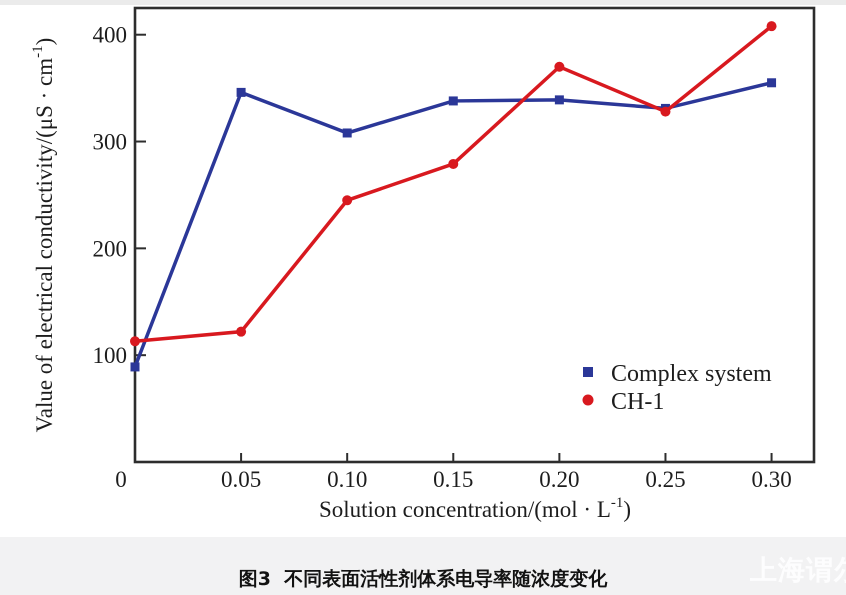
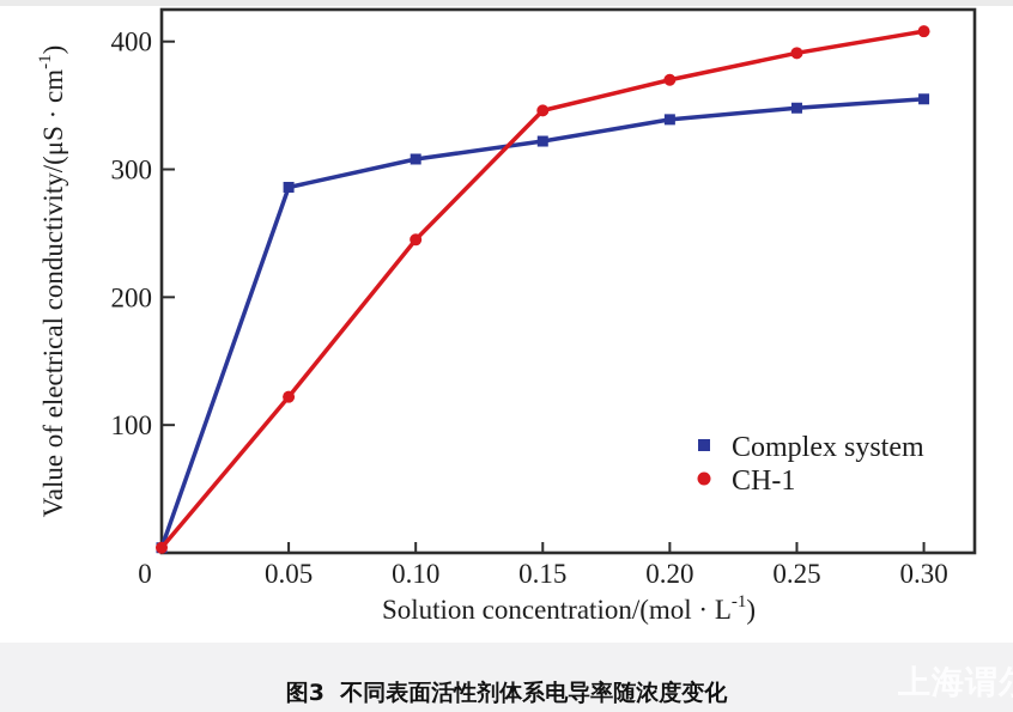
Complex system/0: 89 -> 4
CH-1/0: 113 -> 4
Complex system/0.05: 346 -> 286
Complex system/0.15: 338 -> 322
CH-1/0.15: 279 -> 346
Complex system/0.25: 331 -> 348
CH-1/0.25: 328 -> 391
